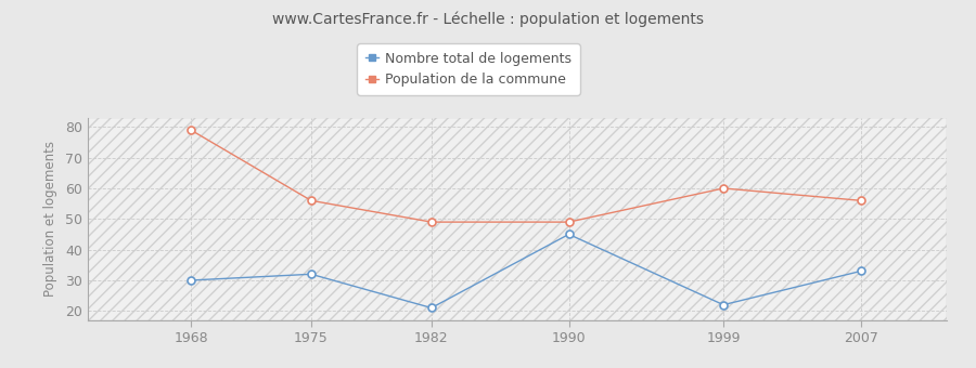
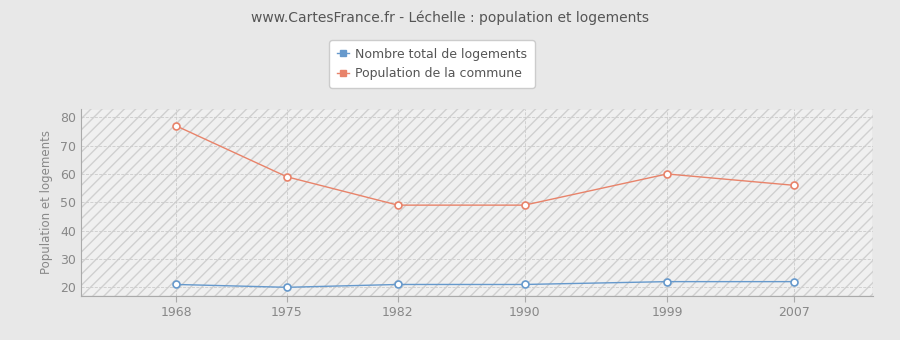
Nombre total de logements/1968: 30 -> 21
Population de la commune/1968: 79 -> 77
Nombre total de logements/1975: 32 -> 20
Population de la commune/1975: 56 -> 59
Nombre total de logements/1990: 45 -> 21
Nombre total de logements/2007: 33 -> 22
